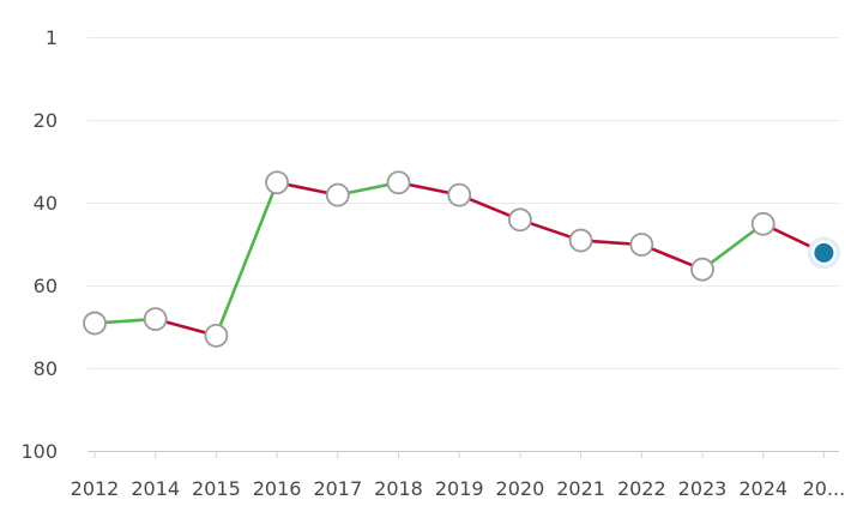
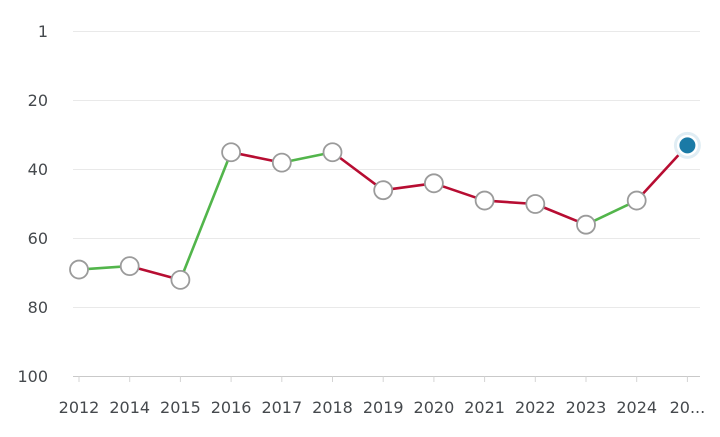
2019: 38 -> 46
2024: 45 -> 49
20...: 52 -> 33
